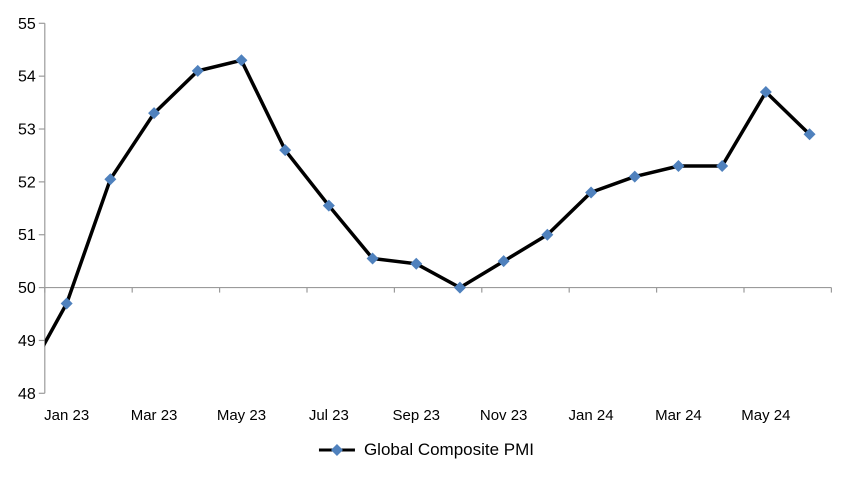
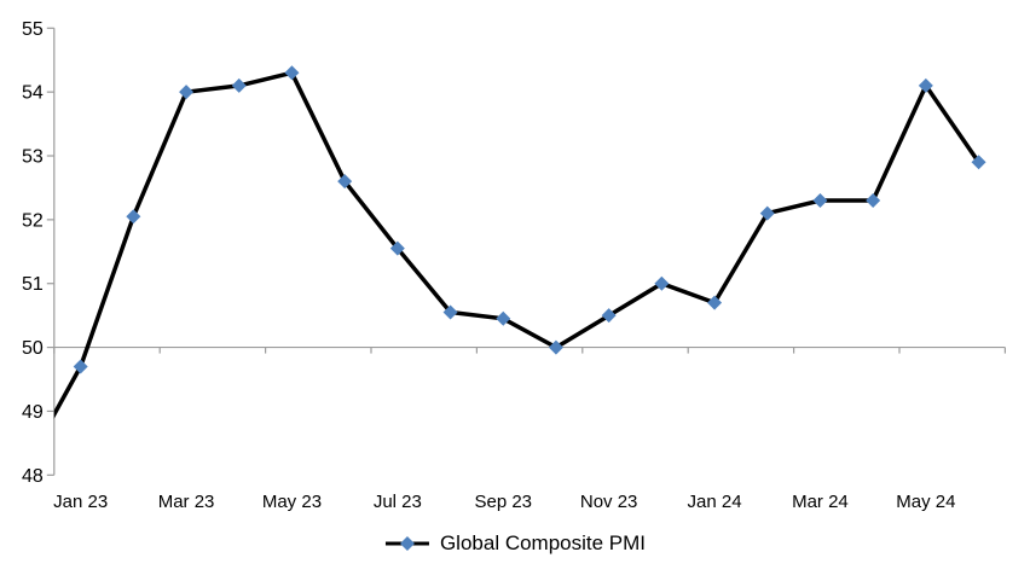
Mar 23: 53.3 -> 54.0
Jan 24: 51.8 -> 50.7
May 24: 53.7 -> 54.1
